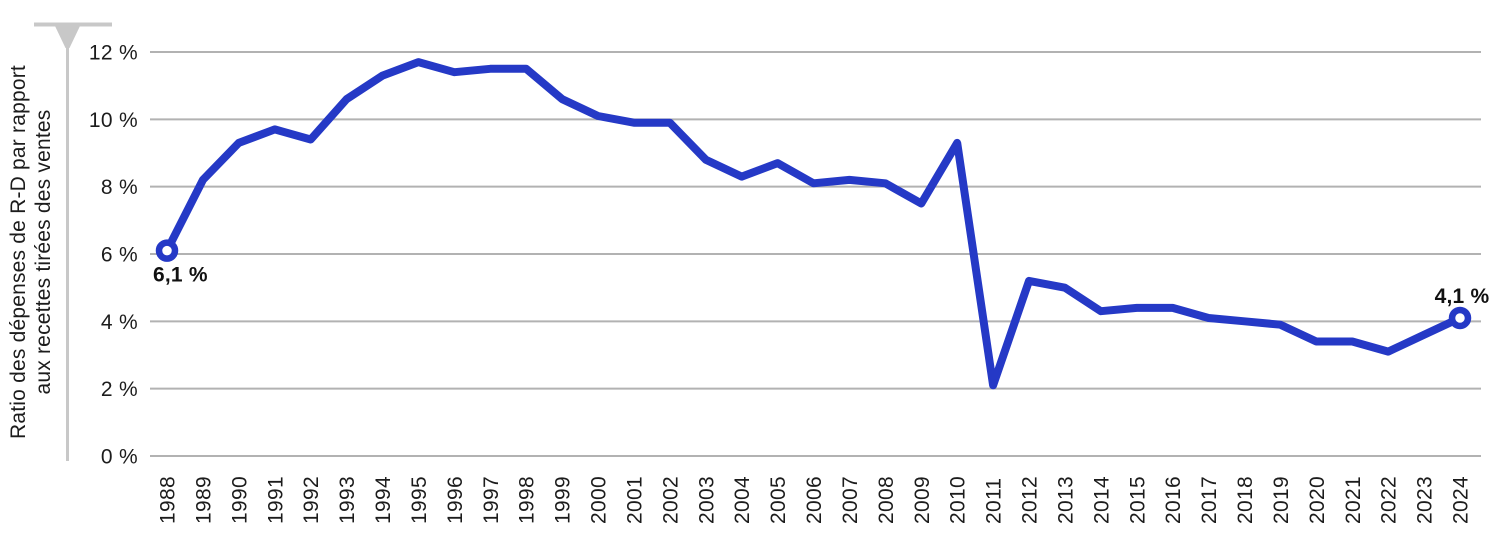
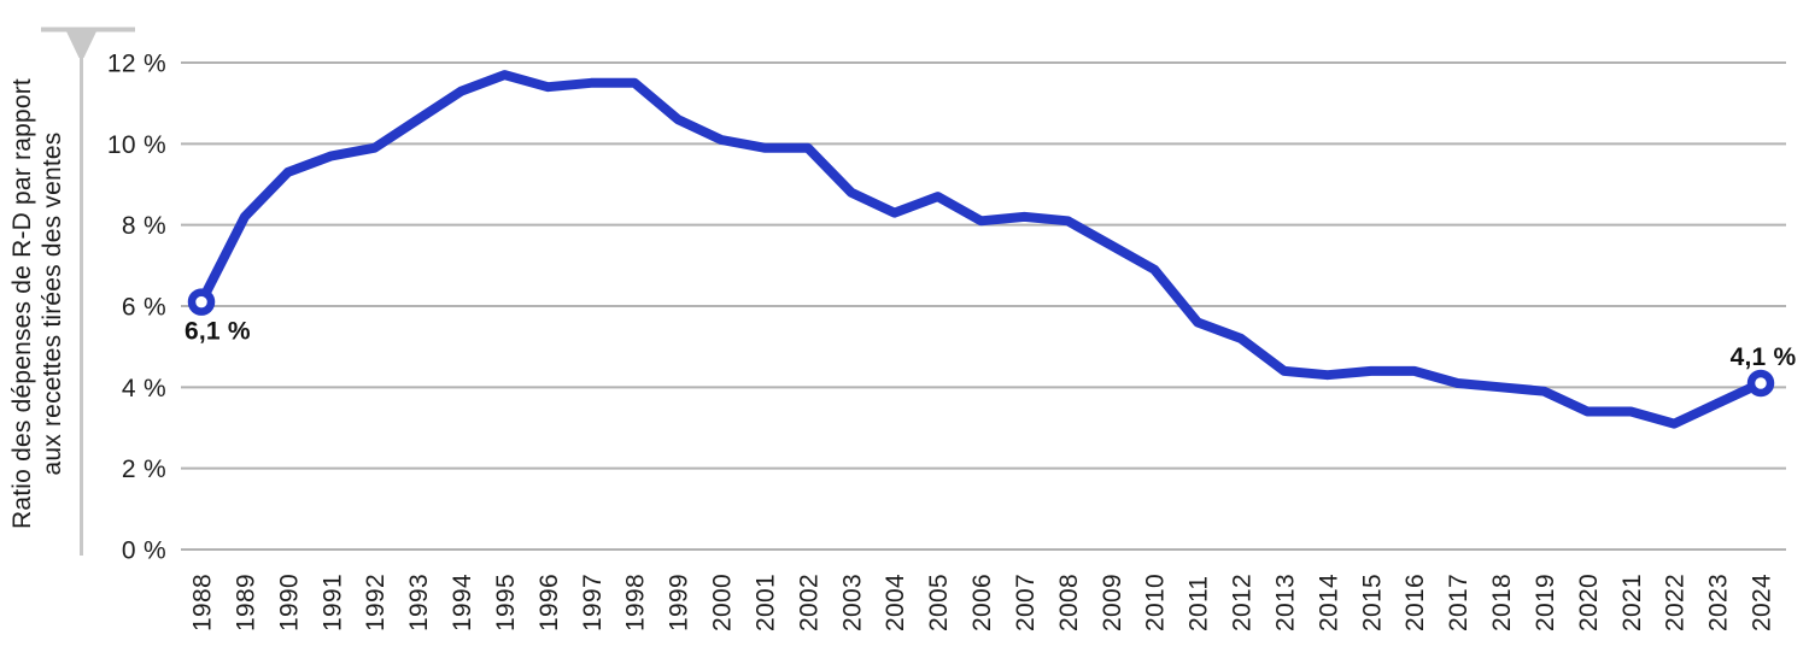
1992: 9.4% -> 9.9%
2010: 9.3% -> 6.9%
2011: 2.1% -> 5.6%
2013: 5.0% -> 4.4%
